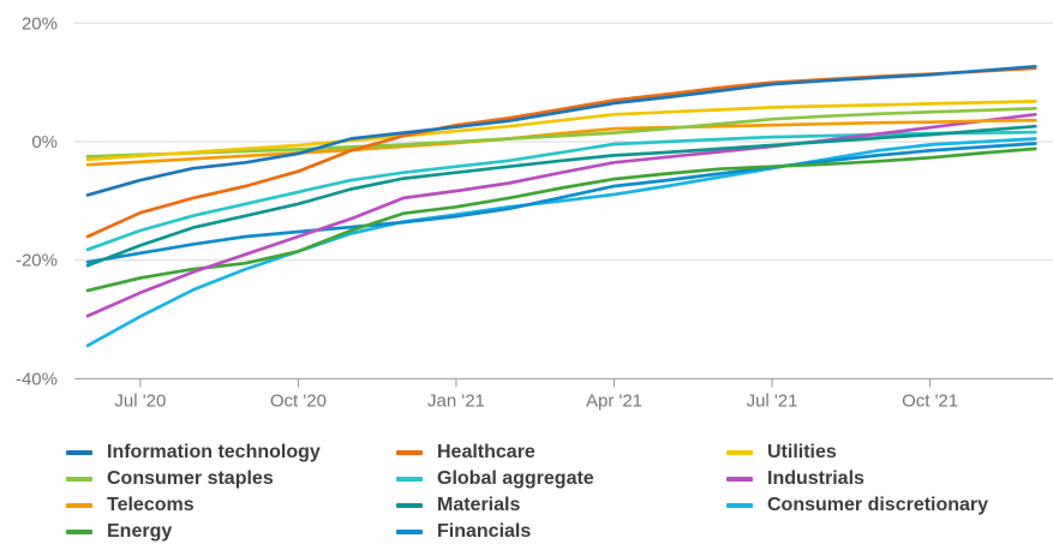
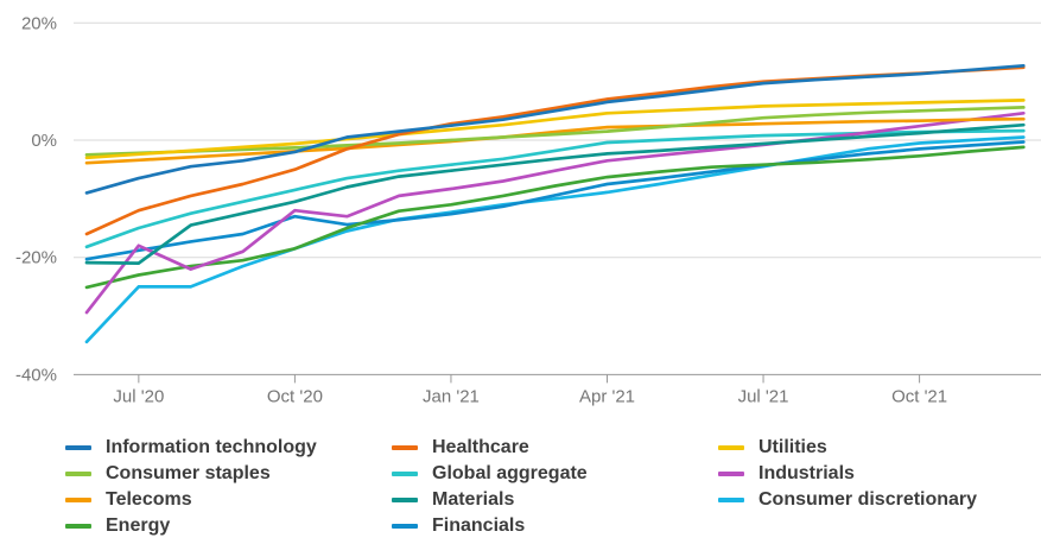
Materials/Jul '20: -18% -> -21%
Industrials/Jul '20: -26% -> -18%
Consumer discretionary/Jul '20: -30% -> -25%
Financials/Oct '20: -15% -> -13%
Industrials/Oct '20: -16% -> -12%
